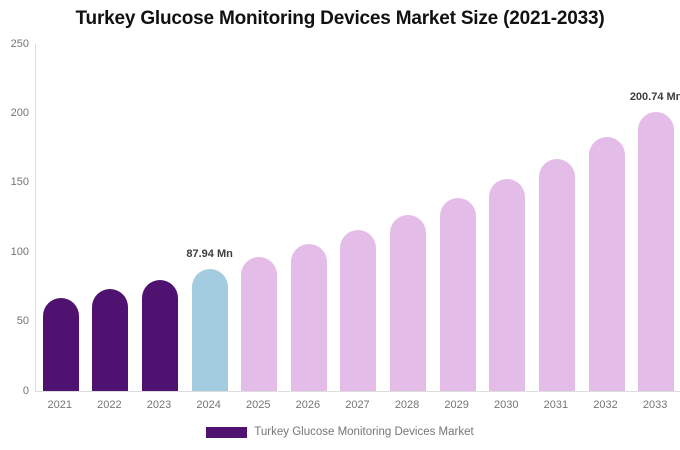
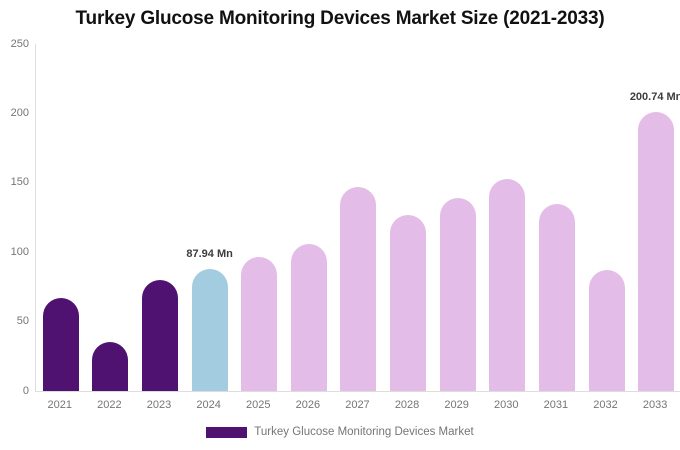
2022: 73 -> 35
2027: 116 -> 147
2031: 167 -> 135
2032: 183 -> 87
